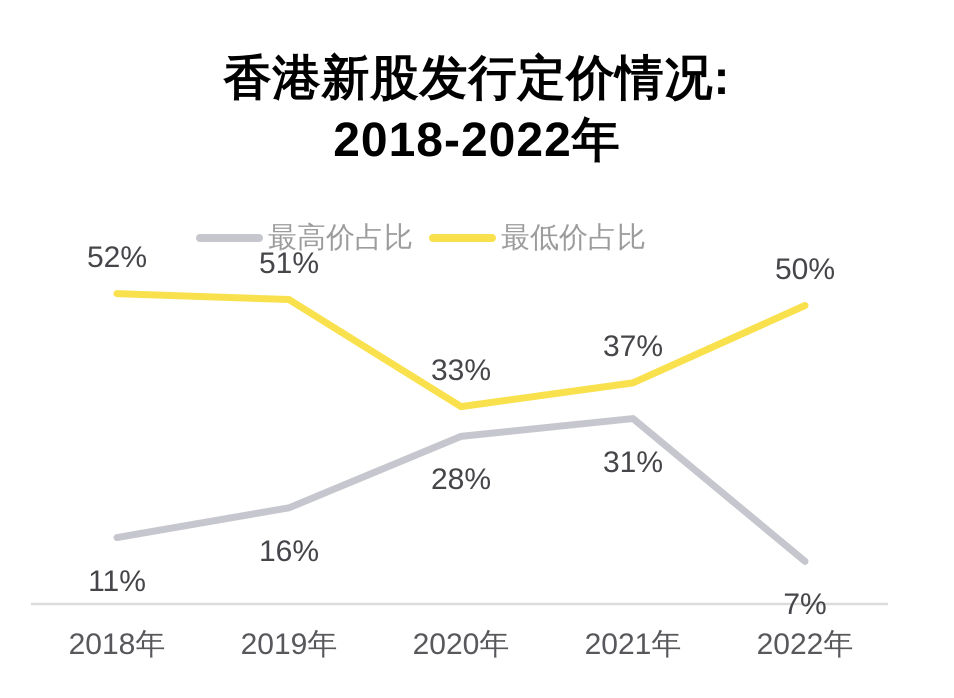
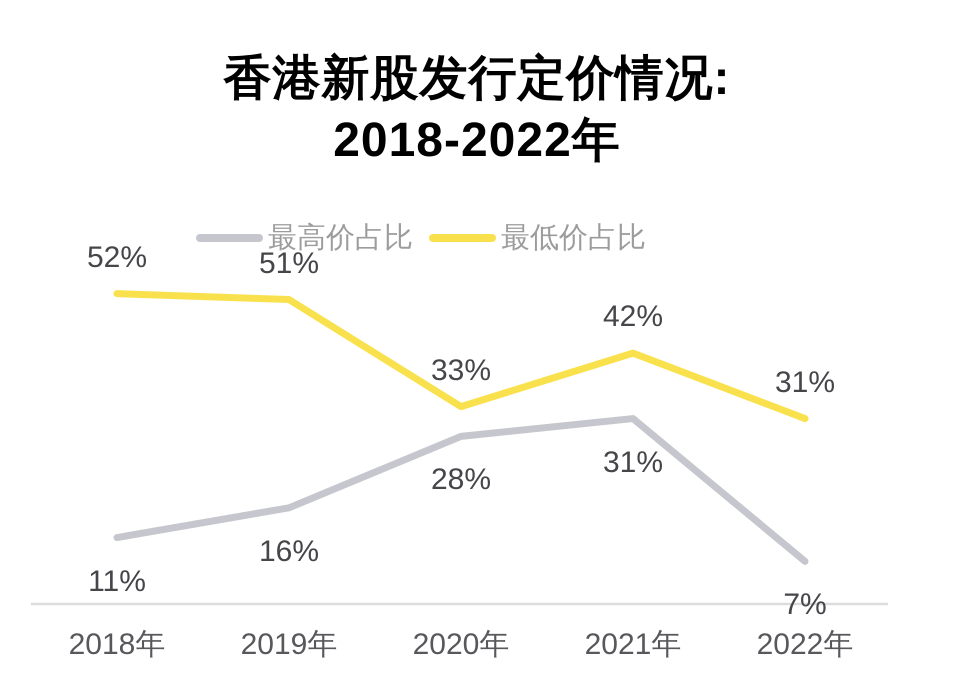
最低价占比/2021年: 37% -> 42%
最低价占比/2022年: 50% -> 31%
